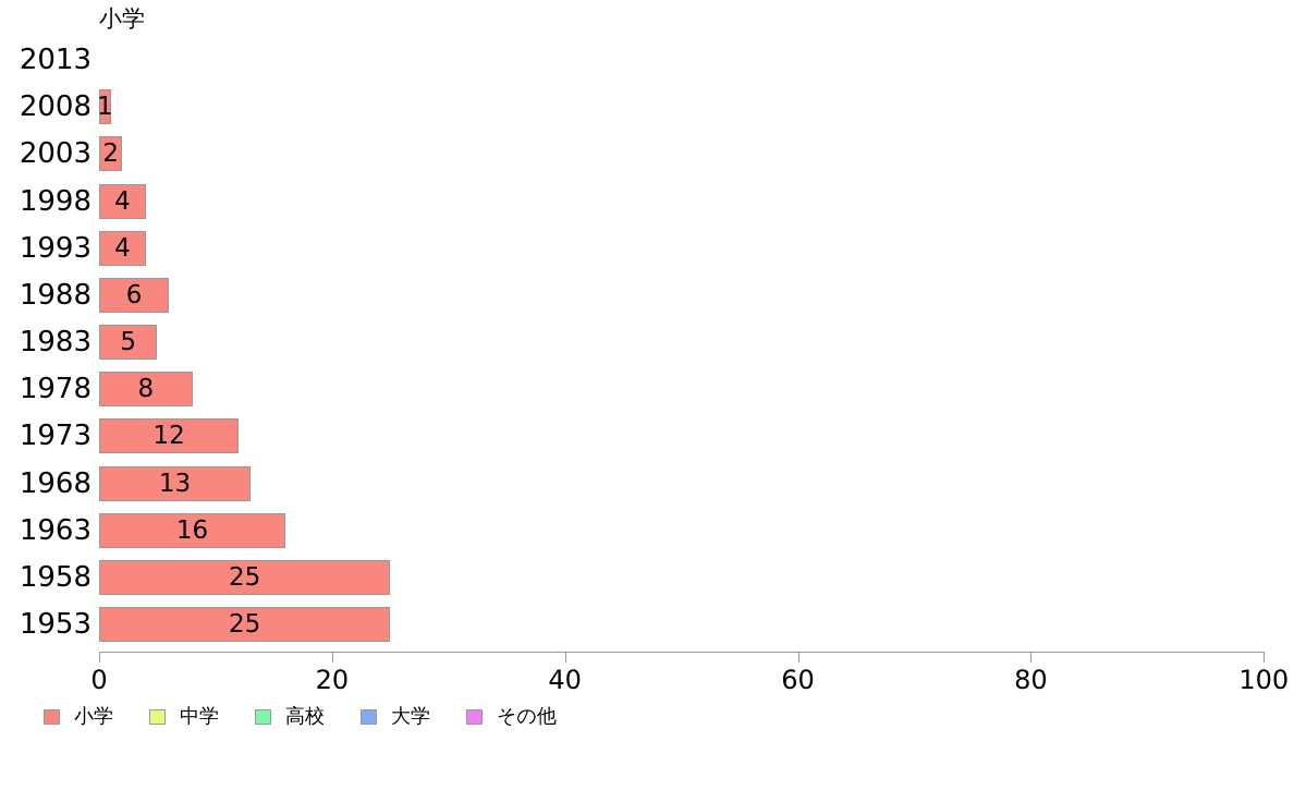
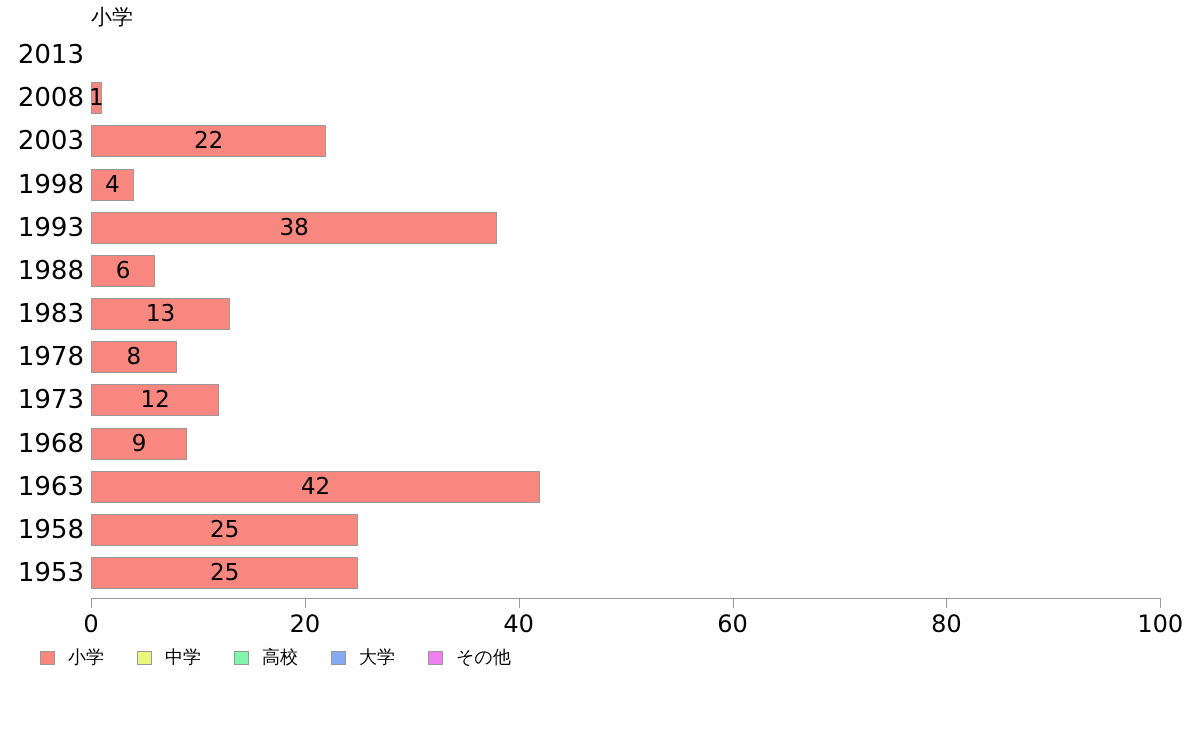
2003: 2 -> 22
1993: 4 -> 38
1983: 5 -> 13
1968: 13 -> 9
1963: 16 -> 42
